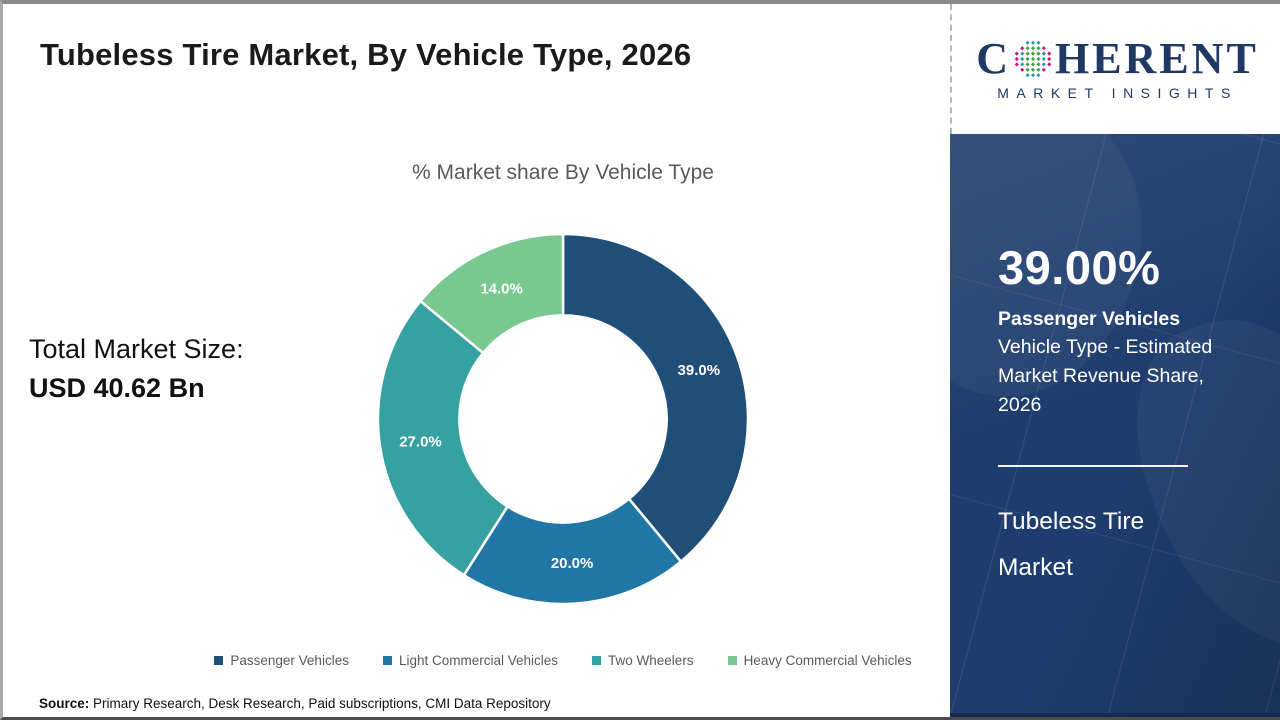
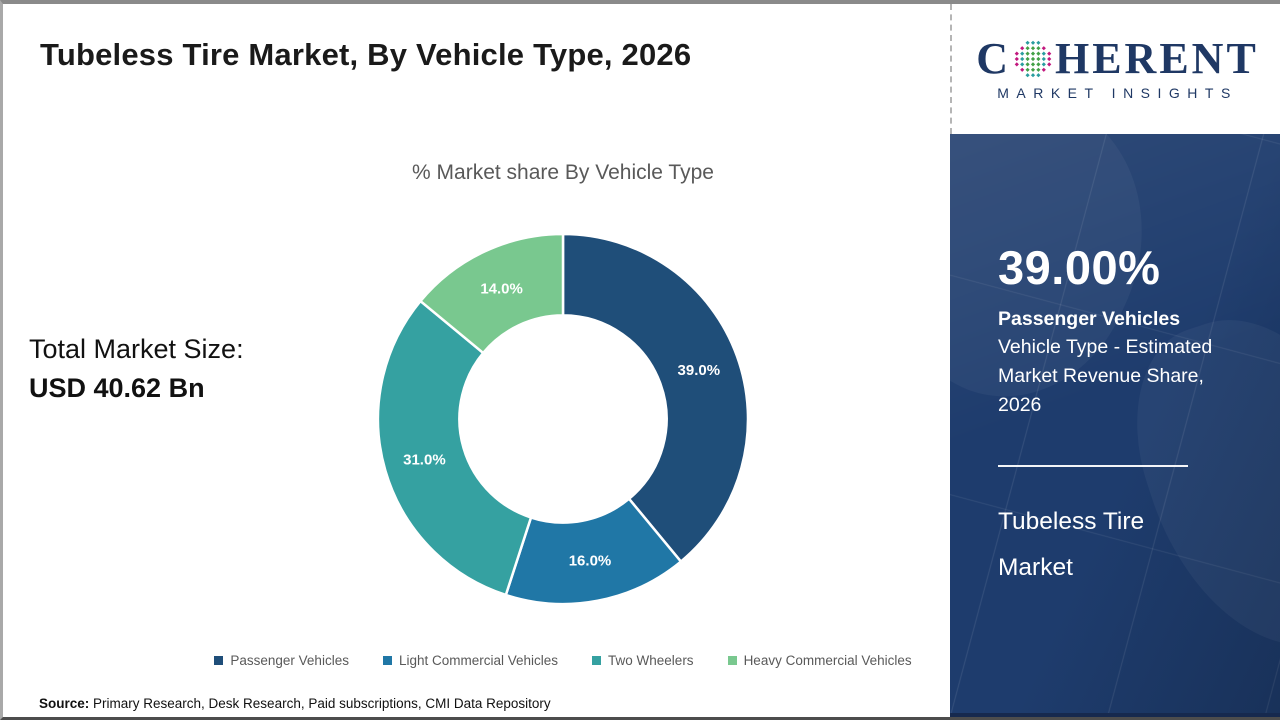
Light Commercial Vehicles: 20.0% -> 16.0%
Two Wheelers: 27.0% -> 31.0%
